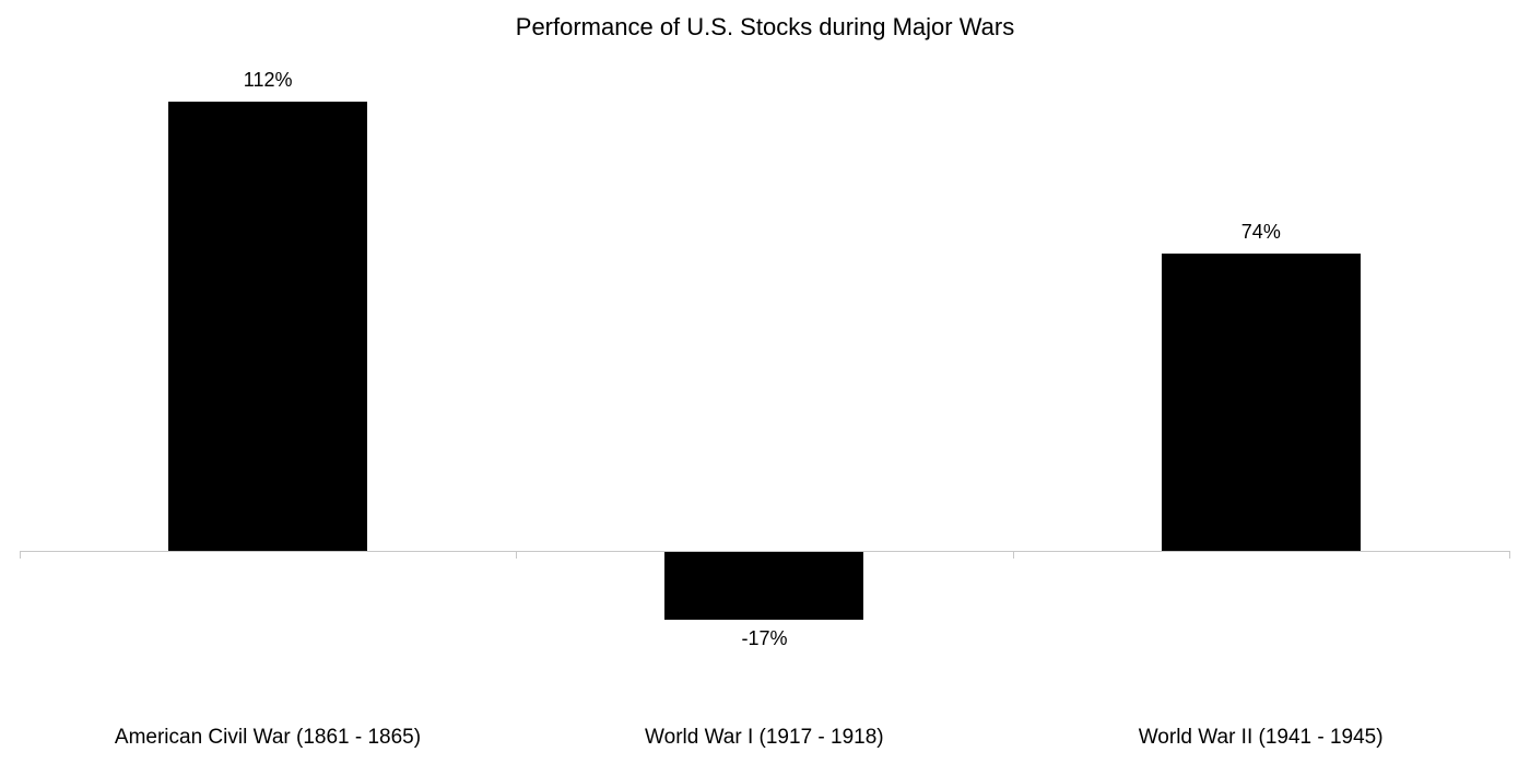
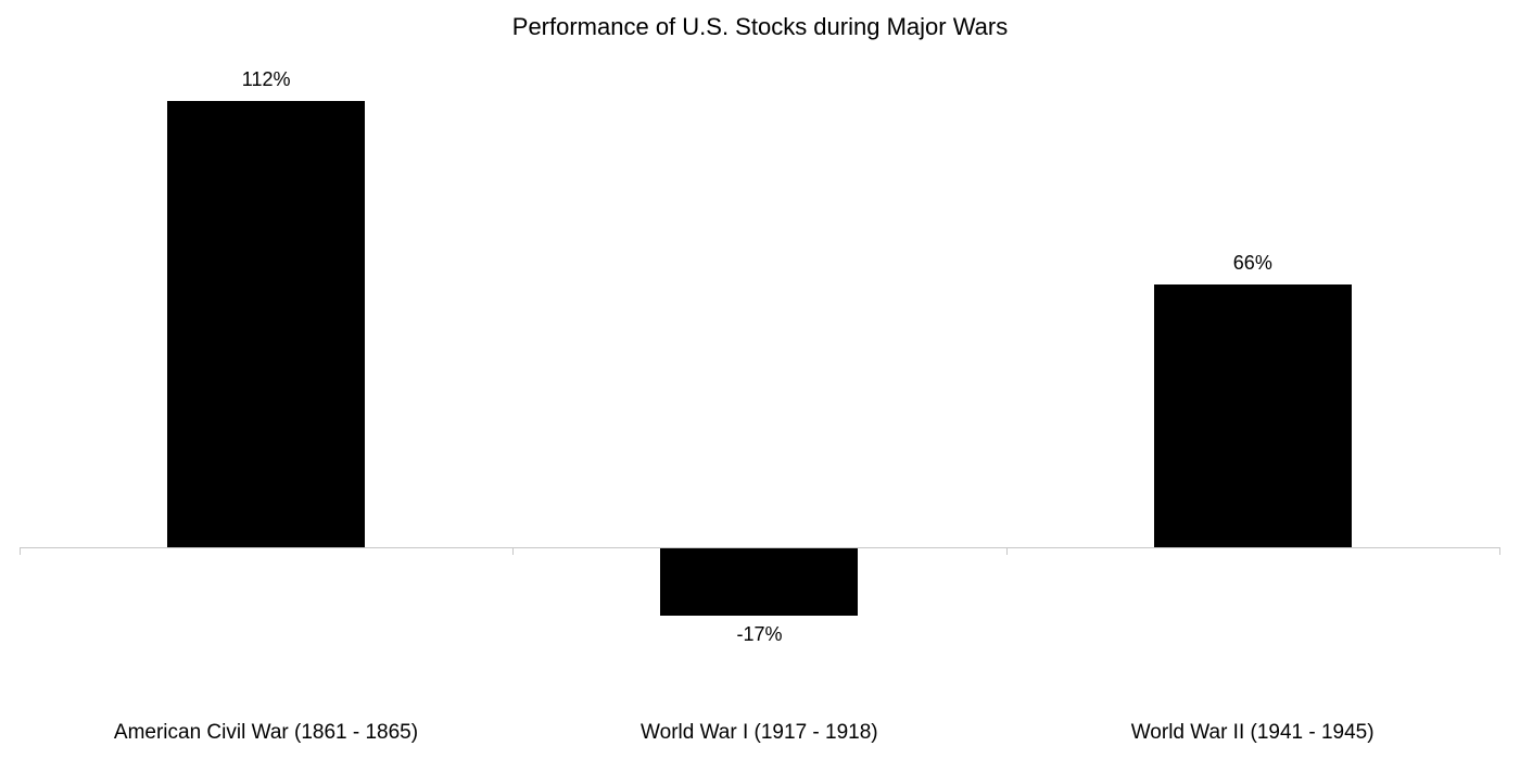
World War II (1941 - 1945): 74% -> 66%
